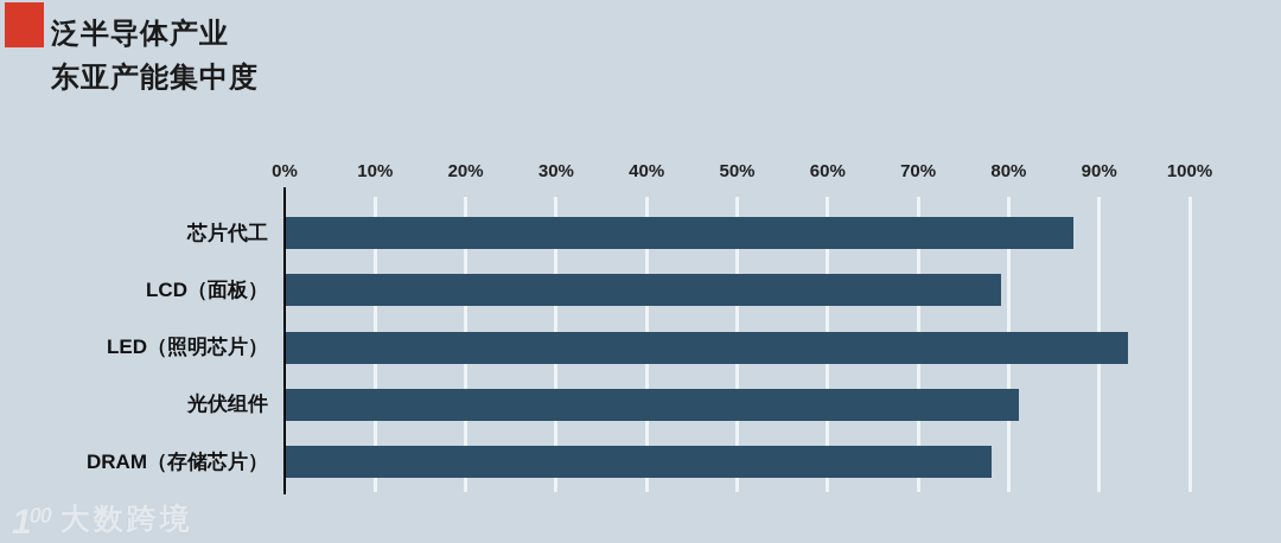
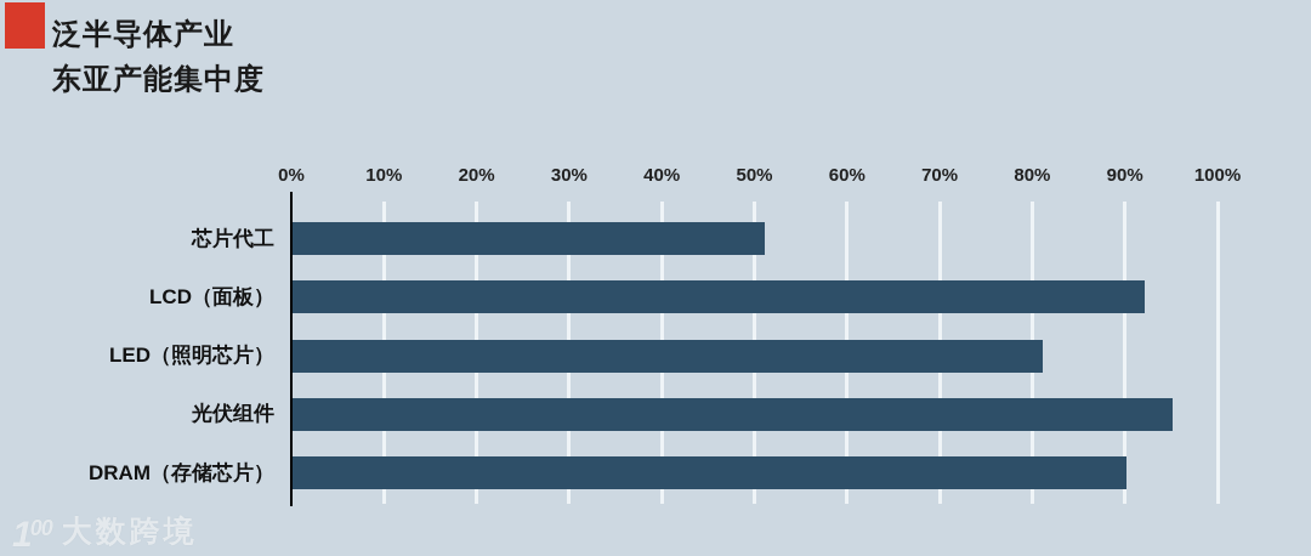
芯片代工: 87% -> 51%
LCD（面板）: 79% -> 92%
LED（照明芯片）: 93% -> 81%
光伏组件: 81% -> 95%
DRAM（存储芯片）: 78% -> 90%
